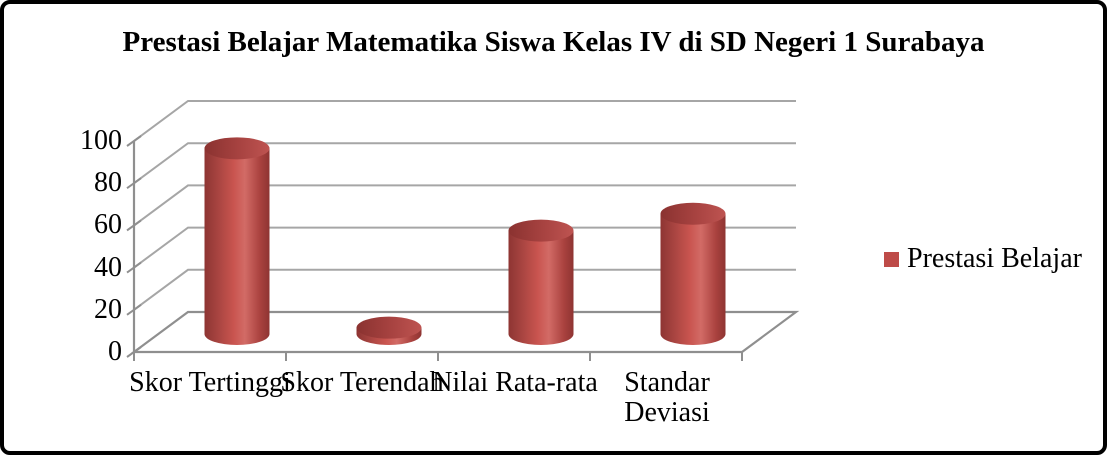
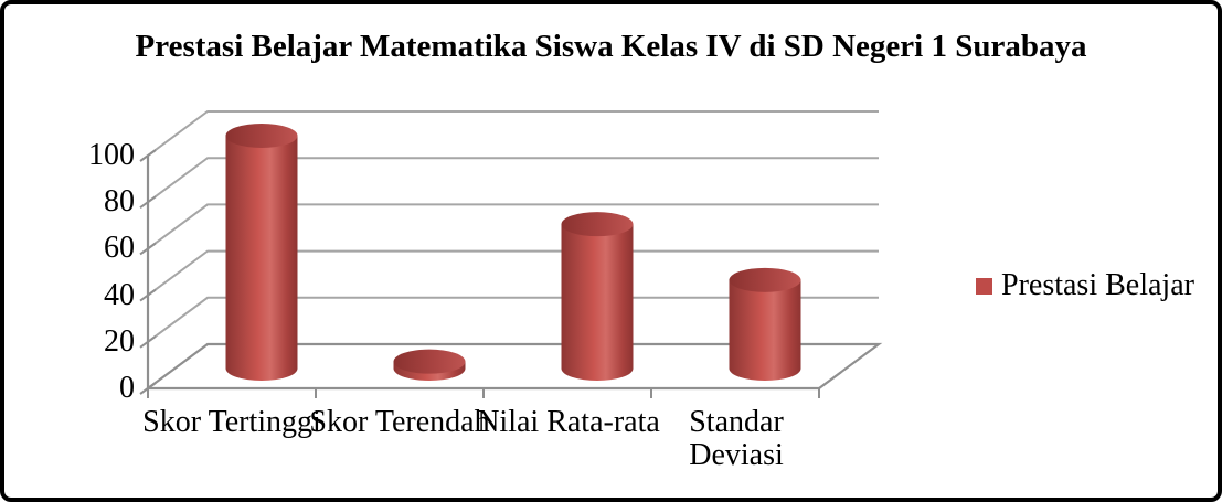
Skor Tertinggi: 88 -> 100
Nilai Rata-rata: 49 -> 62
Standar Deviasi: 57 -> 38
